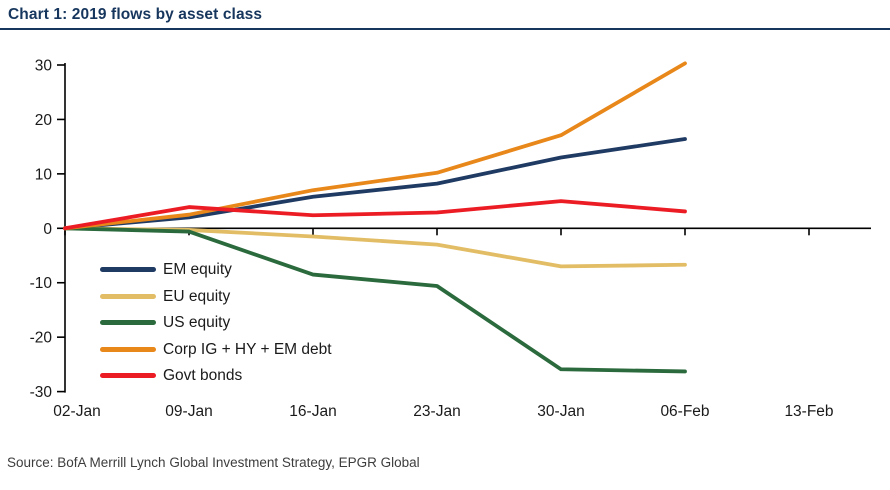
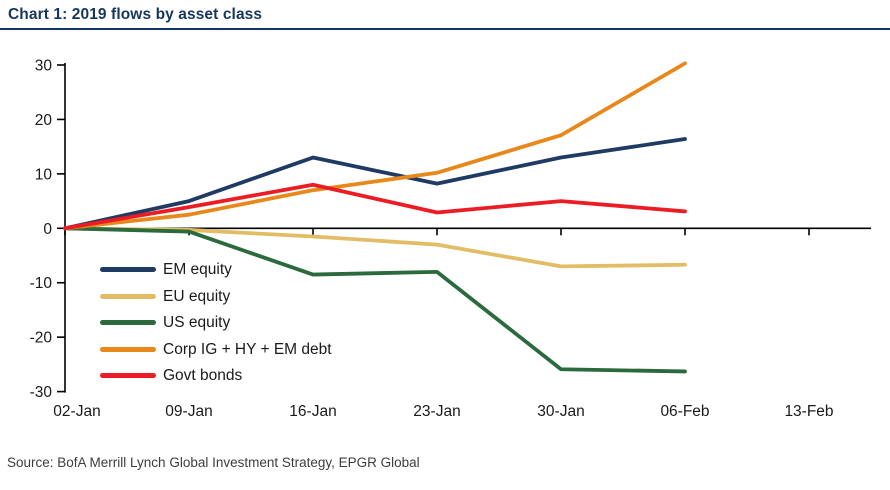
EM equity/09-Jan: 2 -> 5
EM equity/16-Jan: 6 -> 13
Govt bonds/16-Jan: 2 -> 8
US equity/23-Jan: -11 -> -8
